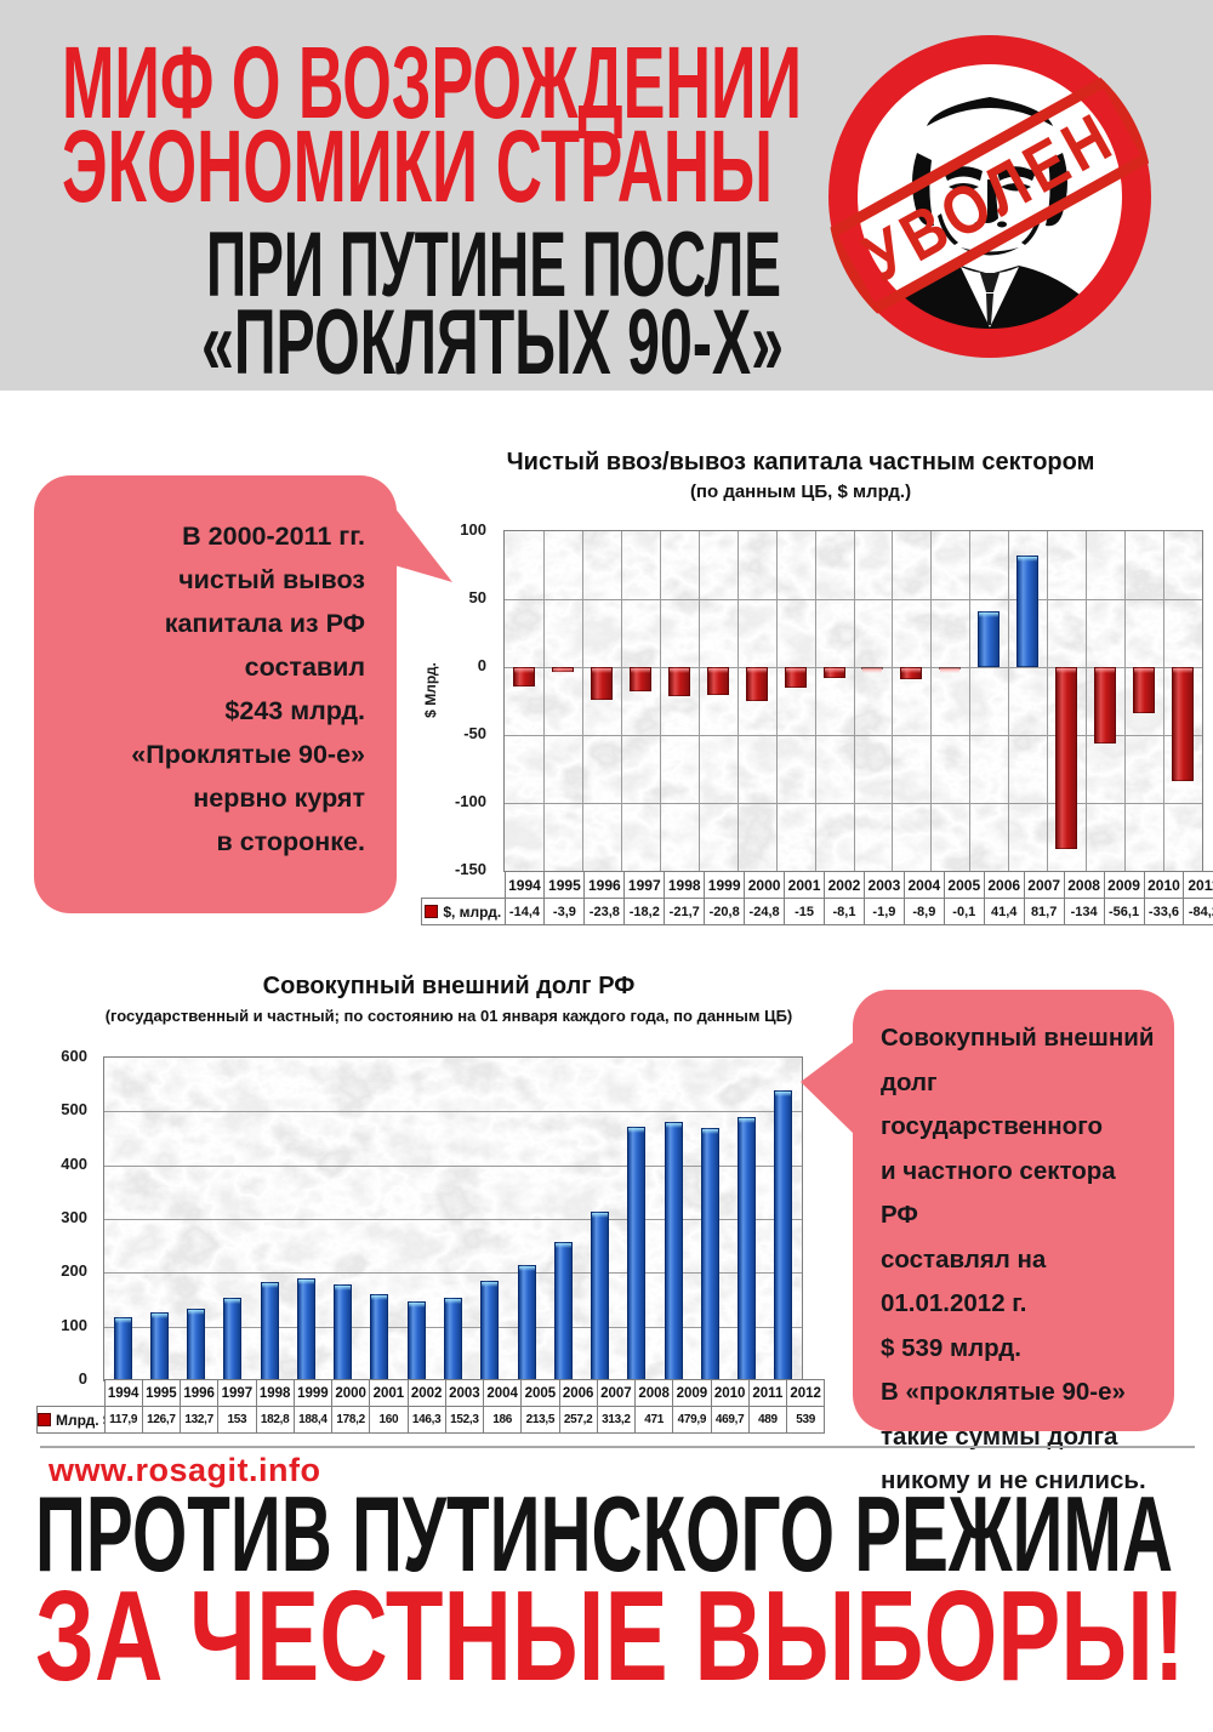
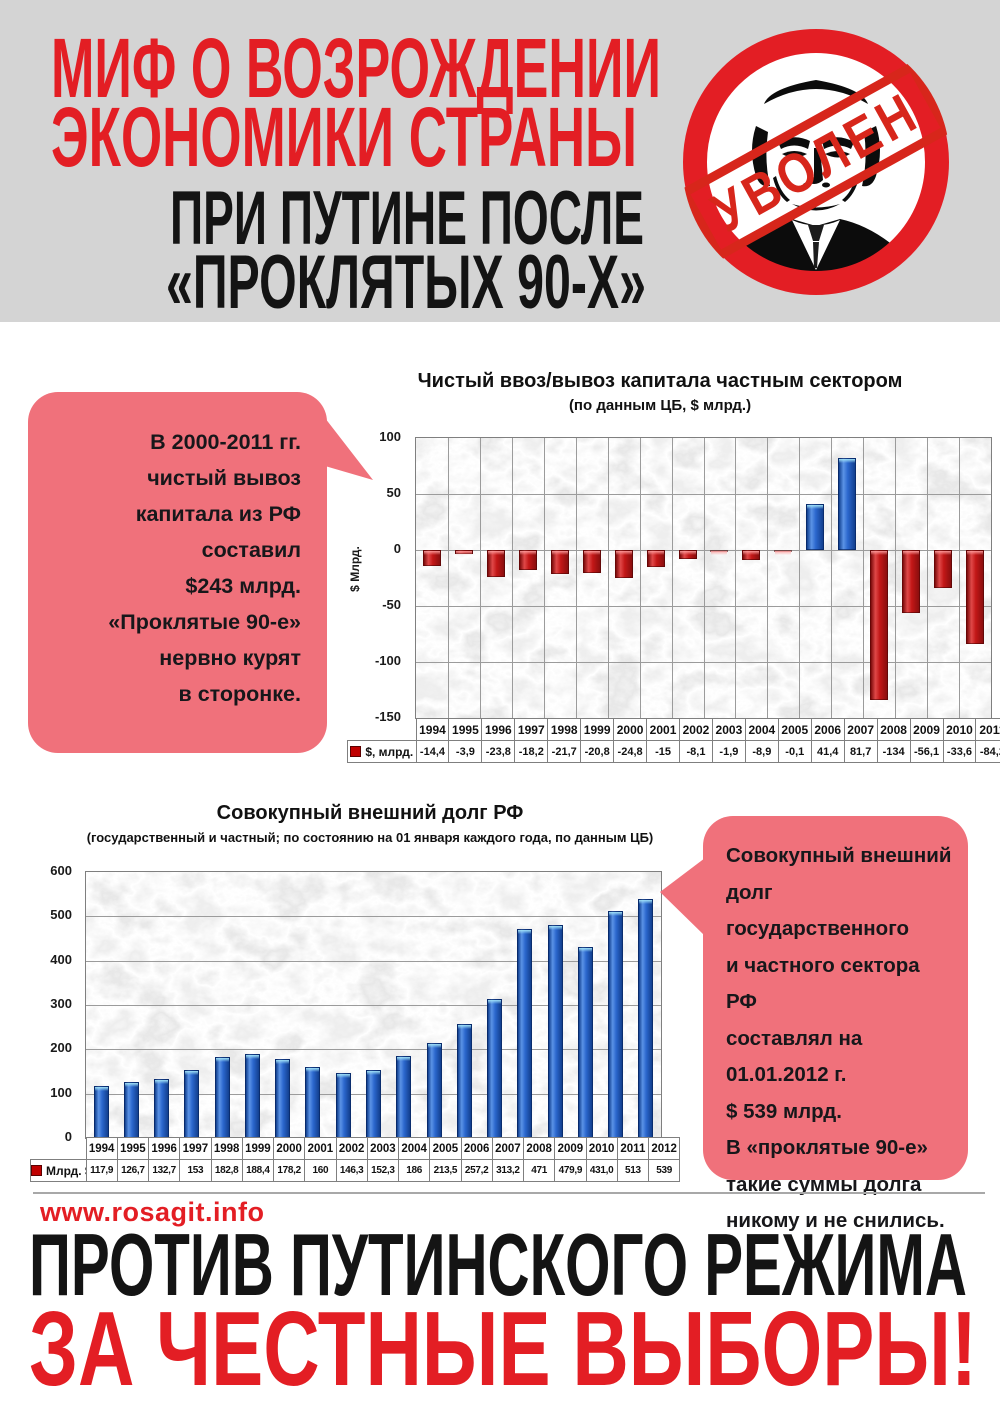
Совокупный внешний долг РФ/2010: 469,7 -> 431,0
Совокупный внешний долг РФ/2011: 489 -> 513
